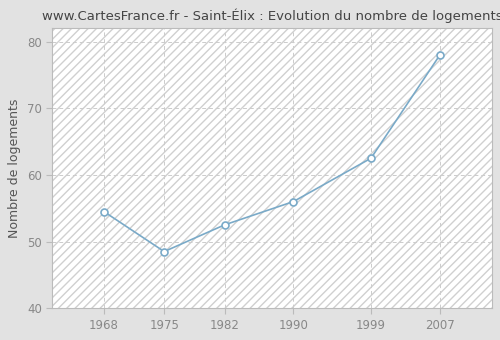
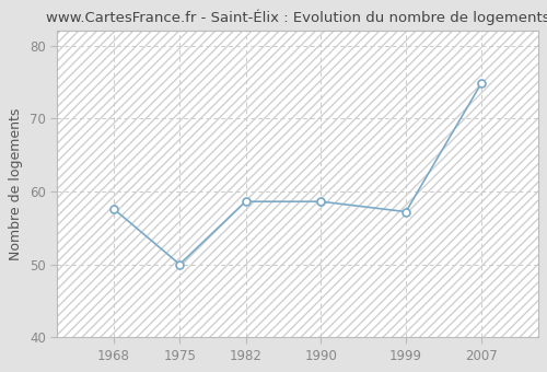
1968: 54.5 -> 57.6
1975: 48.5 -> 50.0
1982: 52.5 -> 58.6
1990: 56.0 -> 58.6
1999: 62.5 -> 57.2
2007: 78.0 -> 74.8
